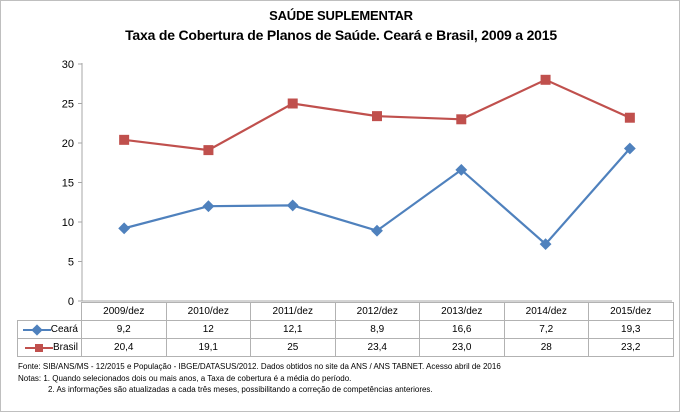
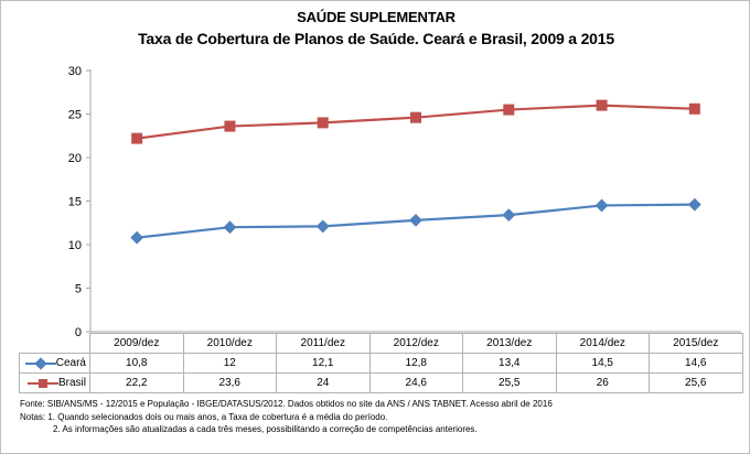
Ceará/2009/dez: 9,2 -> 10,8
Brasil/2009/dez: 20,4 -> 22,2
Brasil/2010/dez: 19,1 -> 23,6
Brasil/2011/dez: 25 -> 24
Ceará/2012/dez: 8,9 -> 12,8
Brasil/2012/dez: 23,4 -> 24,6
Ceará/2013/dez: 16,6 -> 13,4
Brasil/2013/dez: 23,0 -> 25,5
Ceará/2014/dez: 7,2 -> 14,5
Brasil/2014/dez: 28 -> 26
Ceará/2015/dez: 19,3 -> 14,6
Brasil/2015/dez: 23,2 -> 25,6
